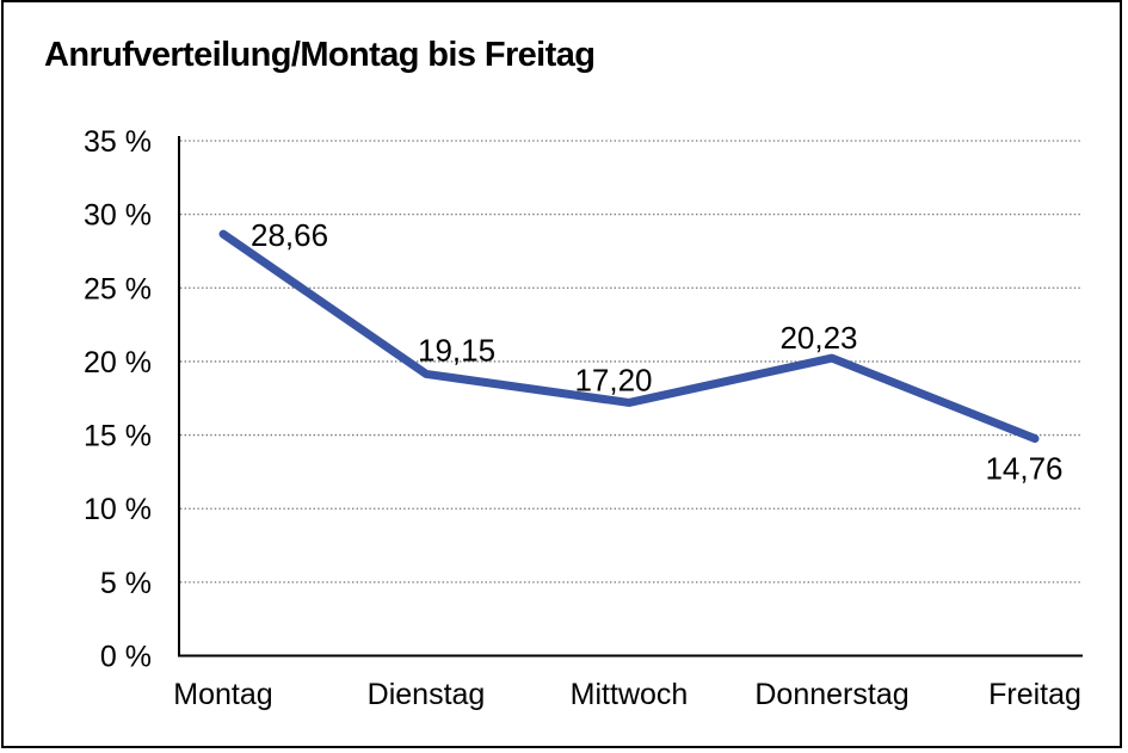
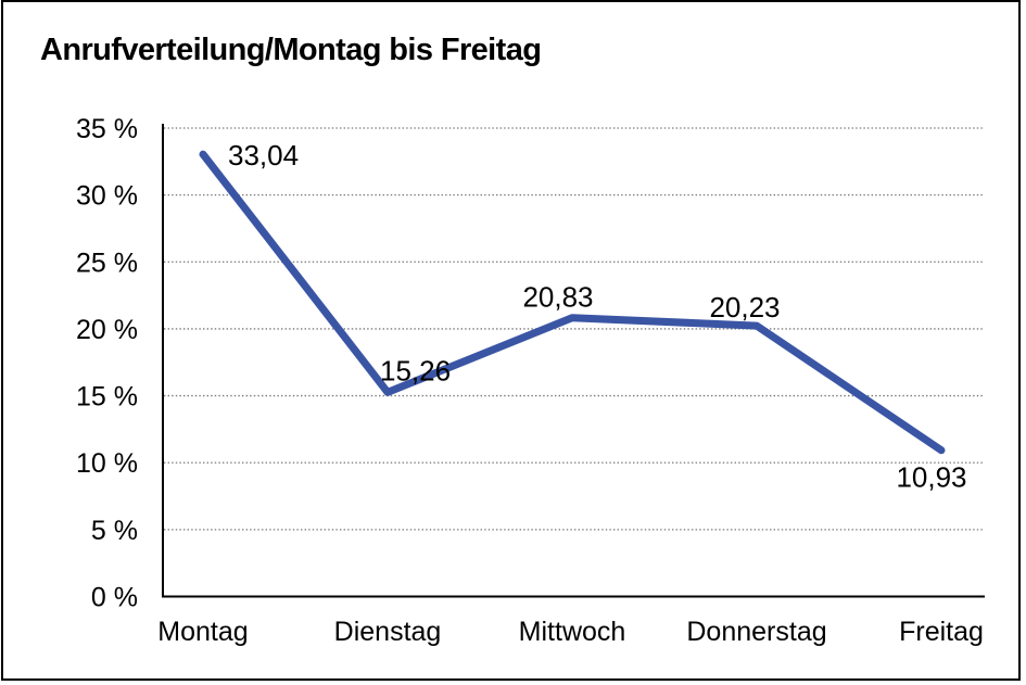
Montag: 28,66 -> 33,04
Dienstag: 19,15 -> 15,26
Mittwoch: 17,20 -> 20,83
Freitag: 14,76 -> 10,93
